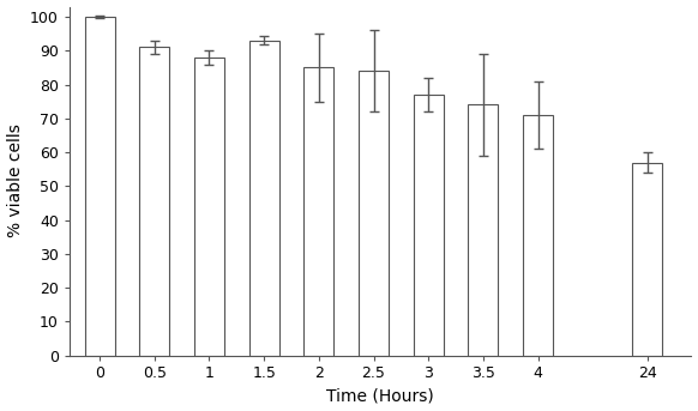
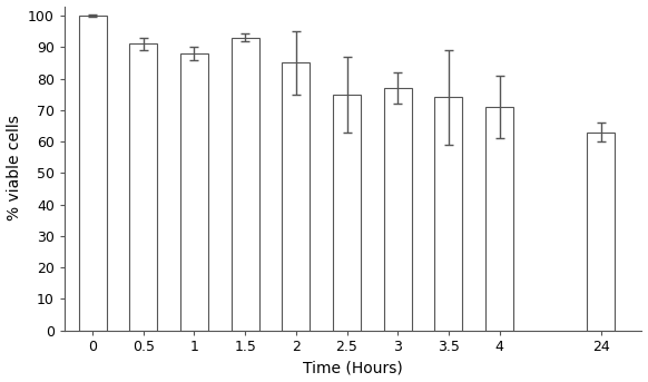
2.5: 84 -> 75
24: 57 -> 63
